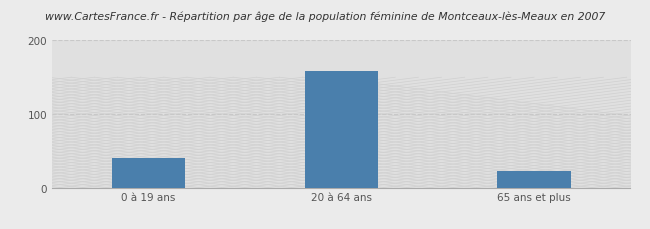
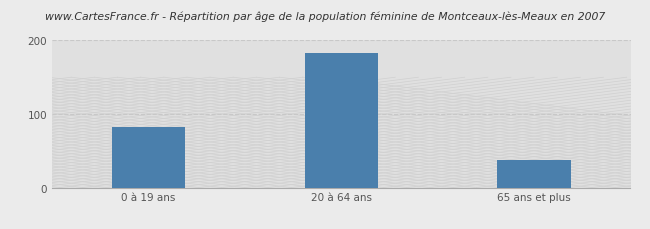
0 à 19 ans: 40 -> 82
20 à 64 ans: 158 -> 183
65 ans et plus: 22 -> 37
